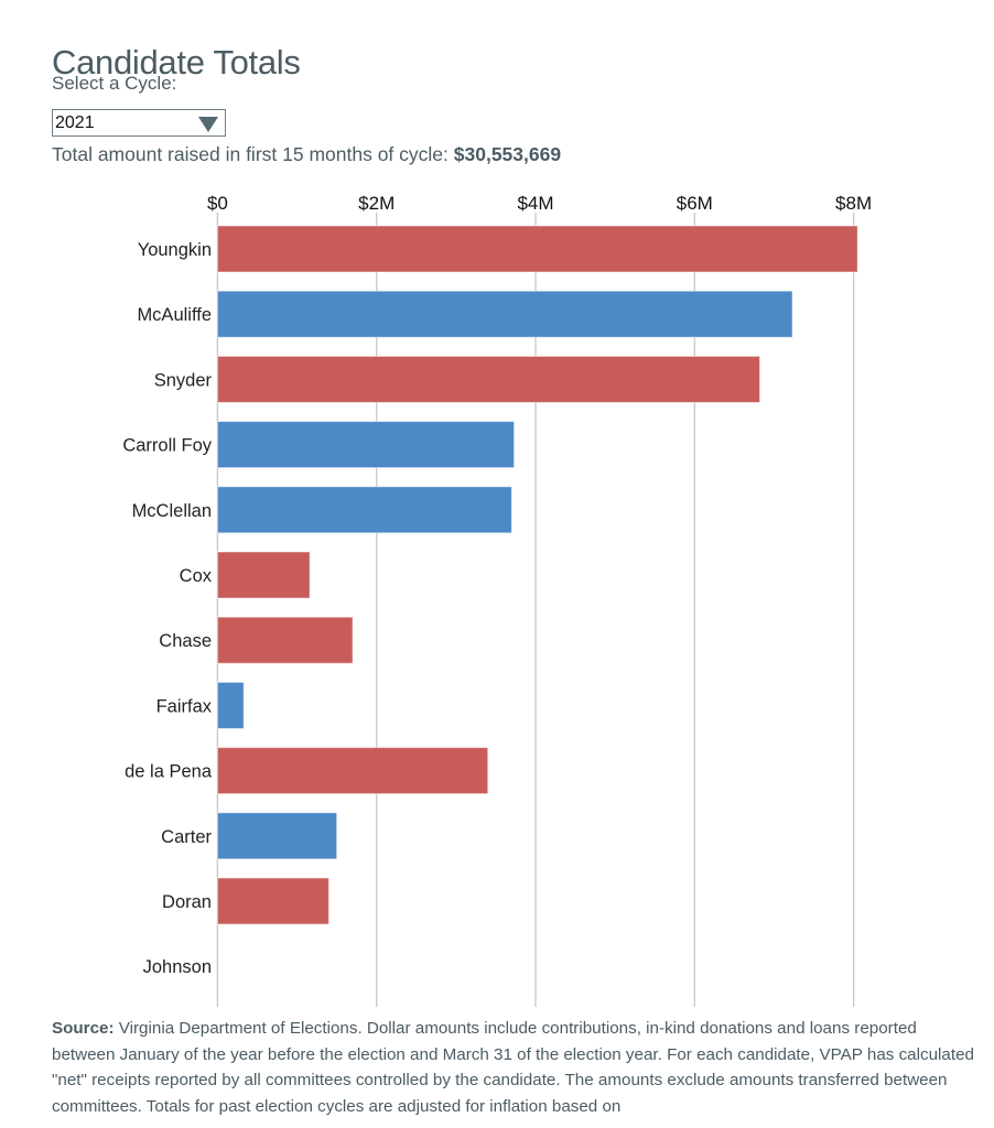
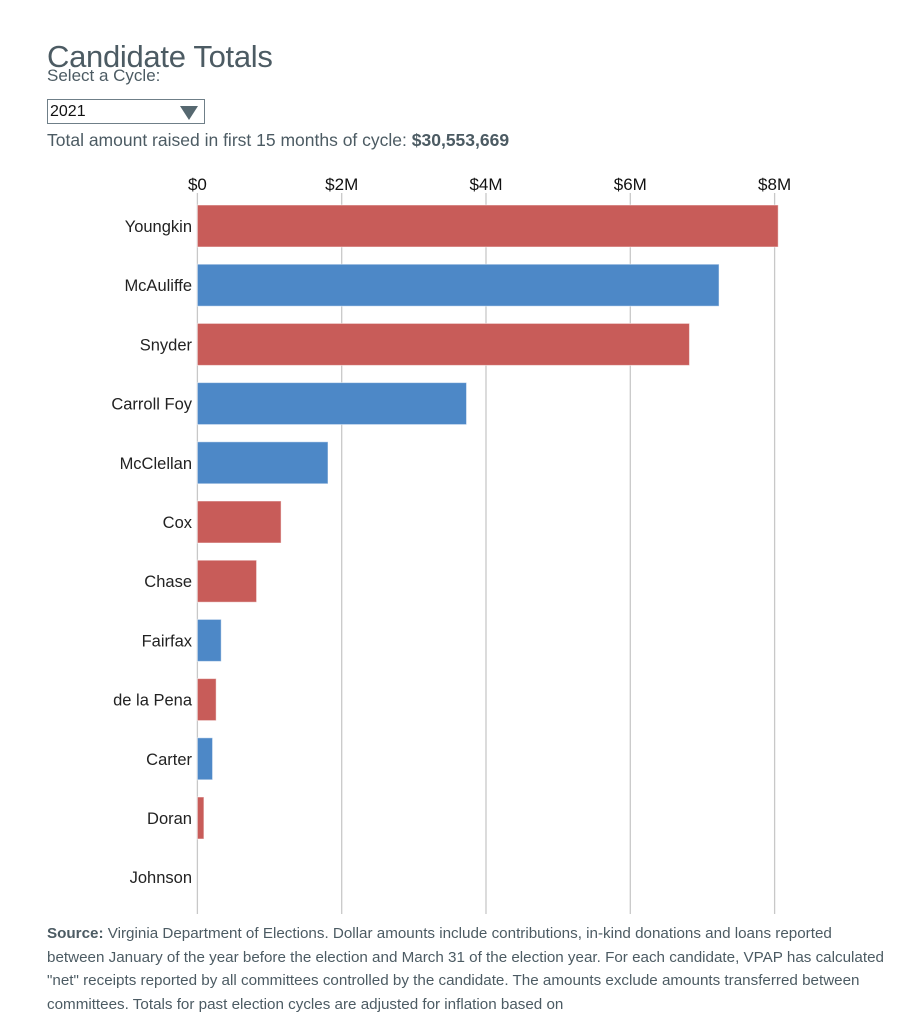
McClellan: $3.7M -> $1.8M
Chase: $1.7M -> $0.8M
de la Pena: $3.4M -> $0.3M
Carter: $1.5M -> $0.2M
Doran: $1.4M -> $0.1M
